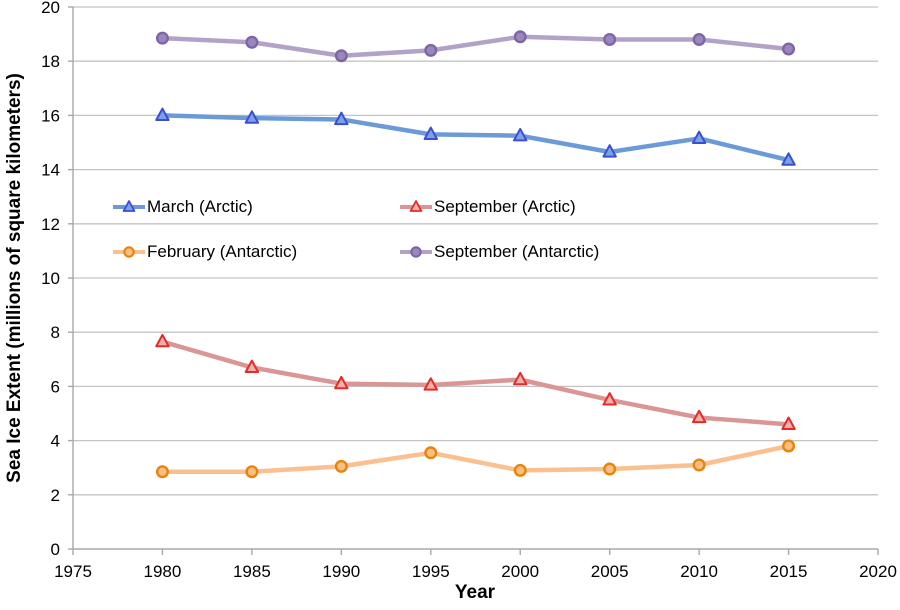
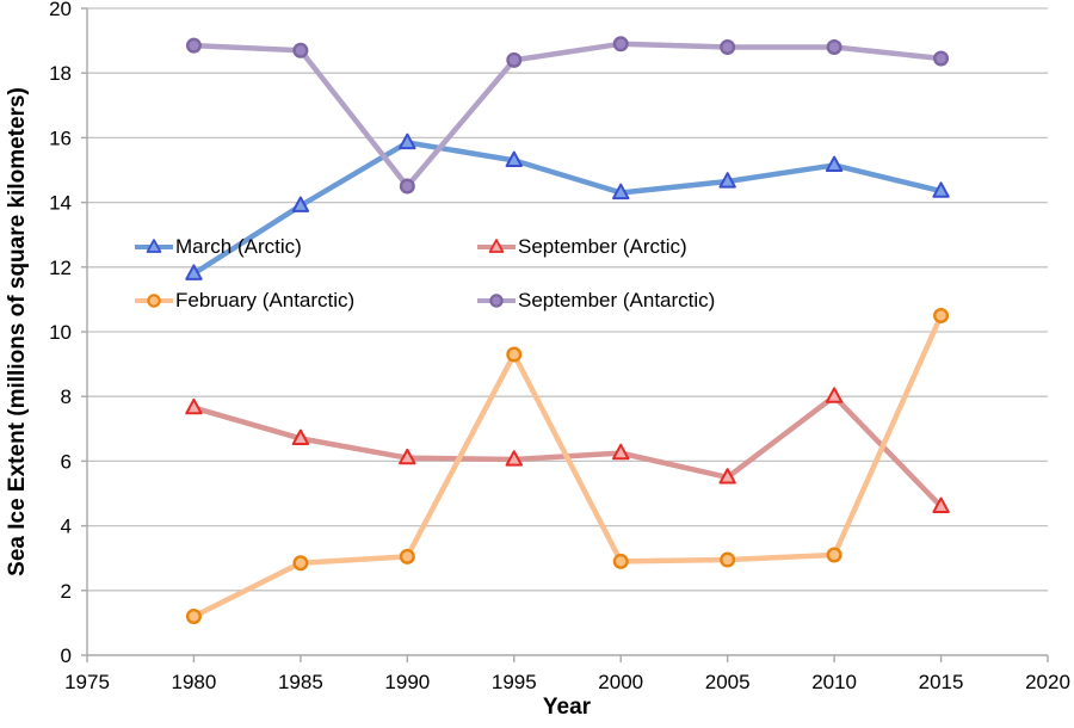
March (Arctic)/1980: 16.0 -> 11.8
February (Antarctic)/1980: 2.9 -> 1.2
March (Arctic)/1985: 15.9 -> 13.9
September (Antarctic)/1990: 18.2 -> 14.5
February (Antarctic)/1995: 3.5 -> 9.3
March (Arctic)/2000: 15.2 -> 14.3
September (Arctic)/2010: 4.8 -> 8.0
February (Antarctic)/2015: 3.8 -> 10.5
